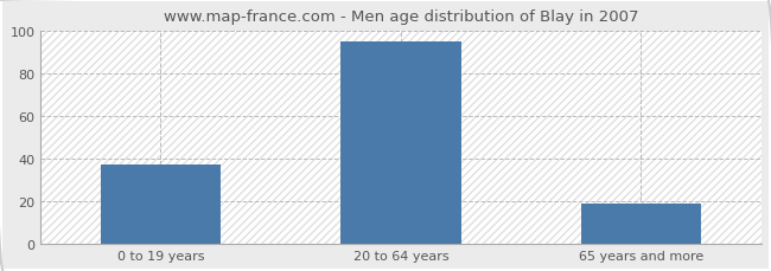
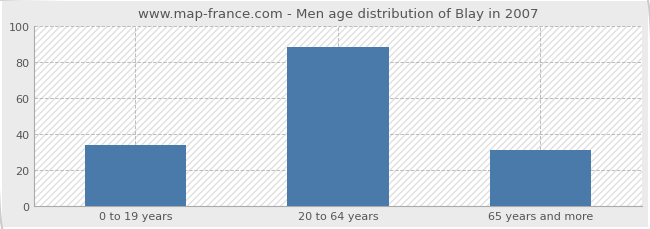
0 to 19 years: 37 -> 34
20 to 64 years: 95 -> 88
65 years and more: 19 -> 31
